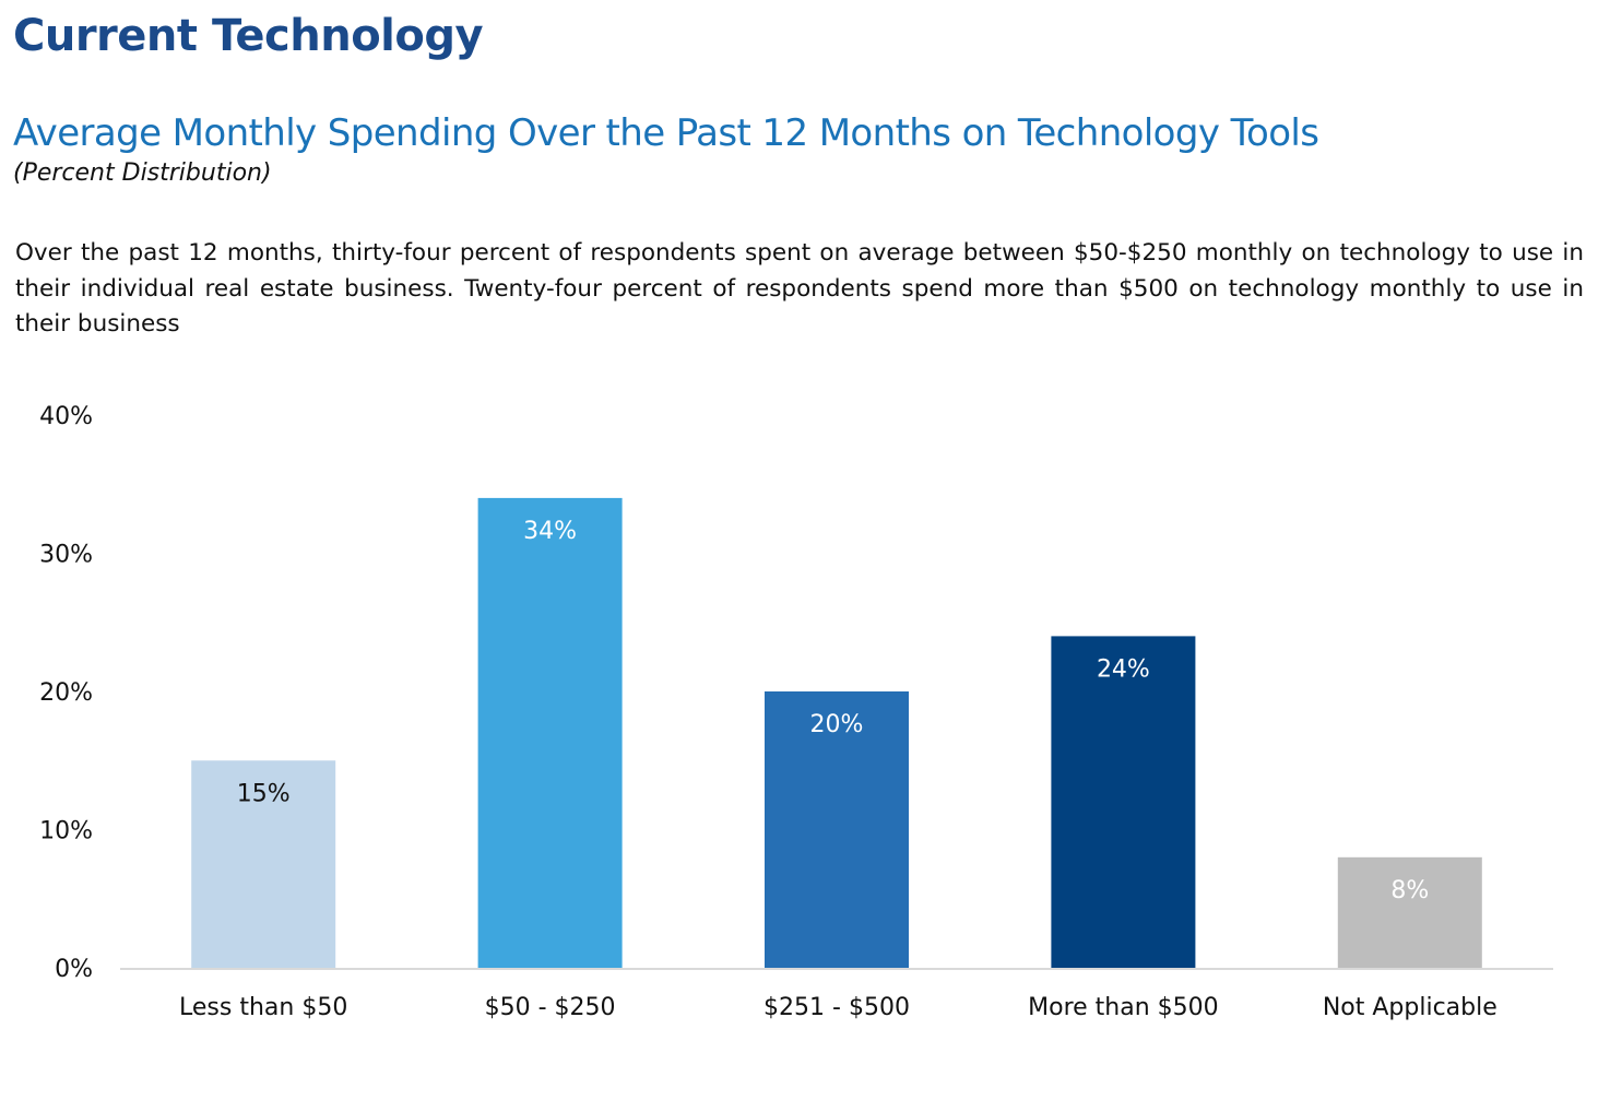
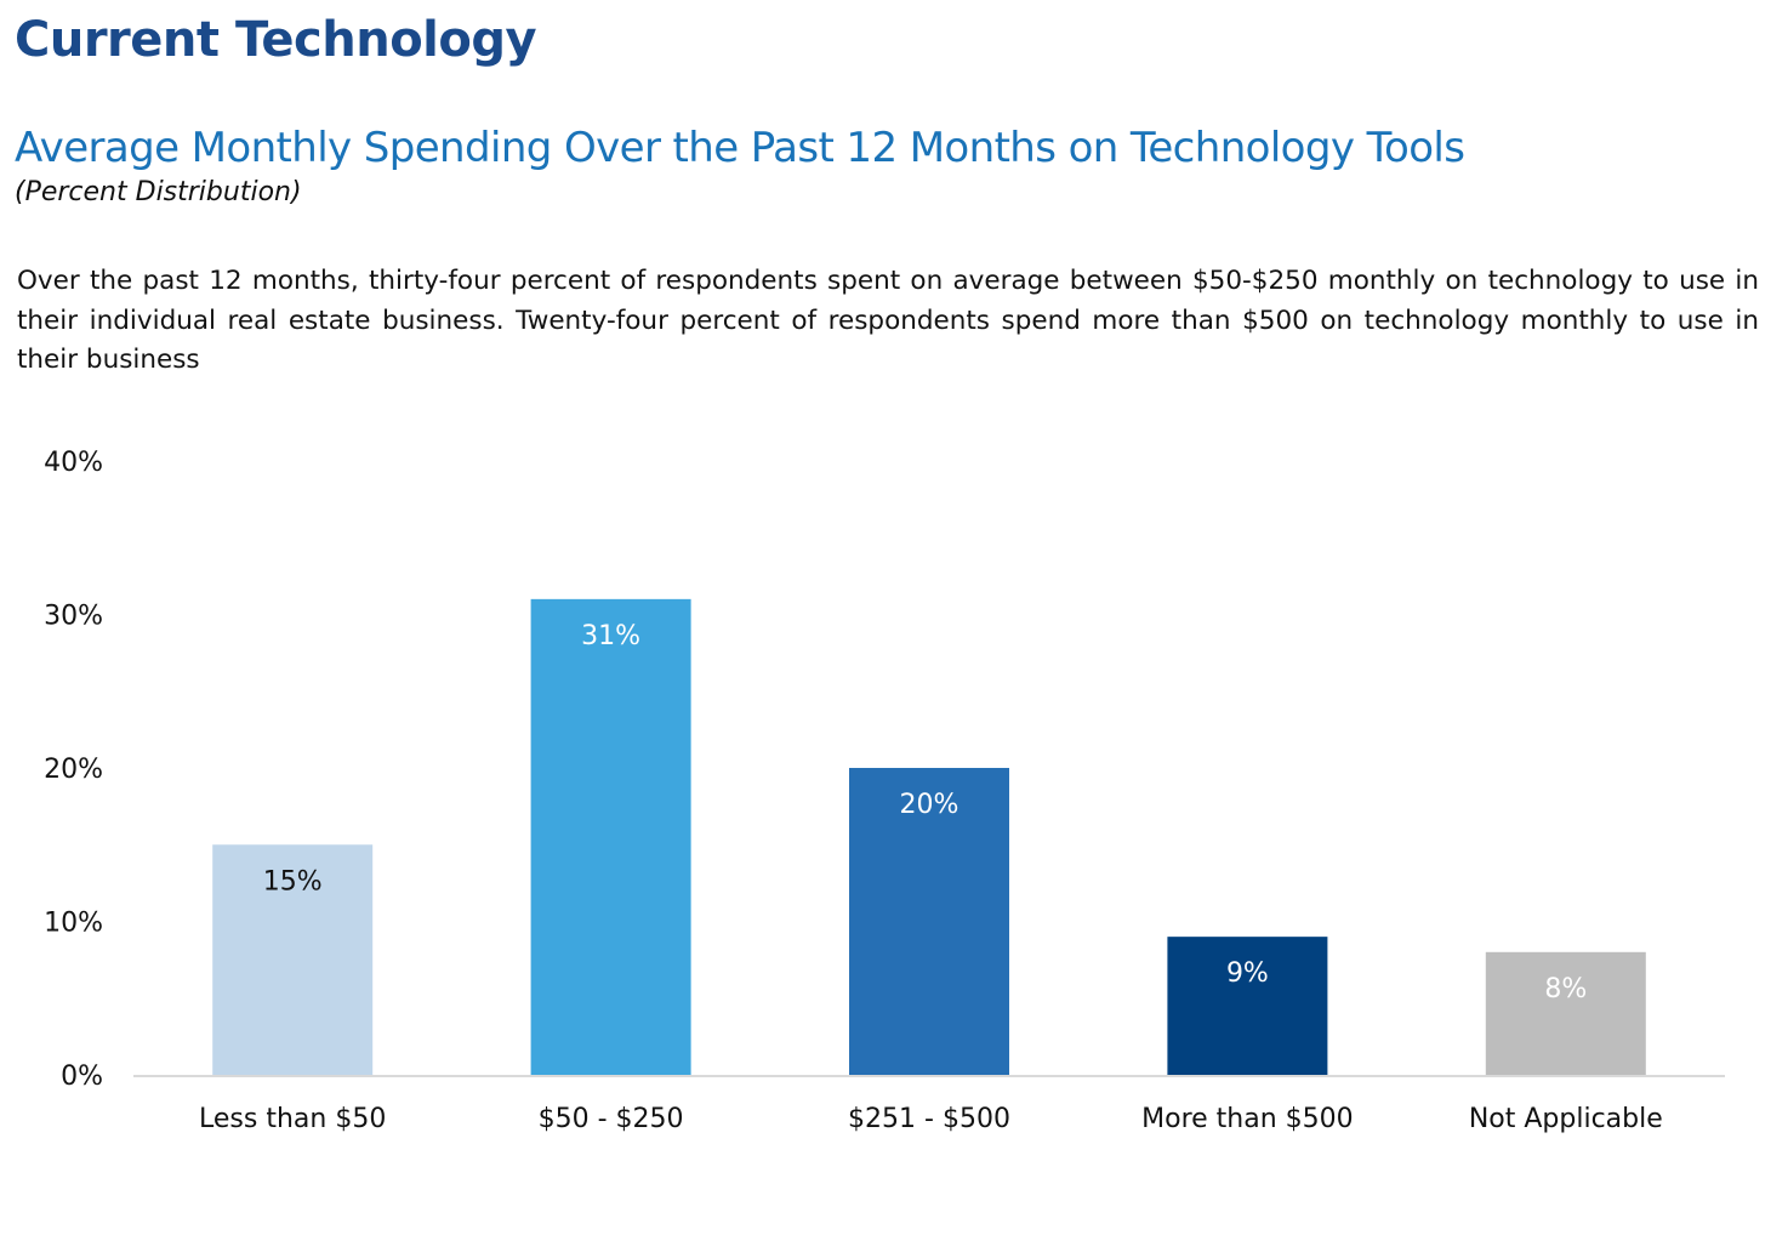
$50 - $250: 34% -> 31%
More than $500: 24% -> 9%
